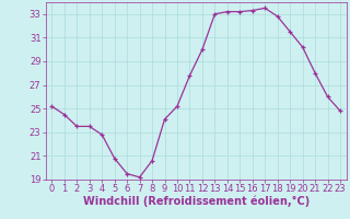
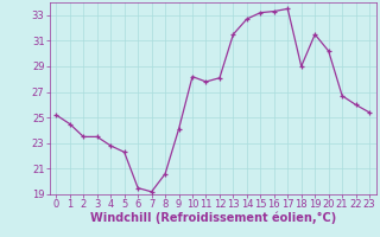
5: 20.8 -> 22.3
10: 25.2 -> 28.2
12: 30.0 -> 28.1
13: 33.0 -> 31.5
14: 33.2 -> 32.7
18: 32.8 -> 29.0
21: 28.0 -> 26.7
23: 24.8 -> 25.4
